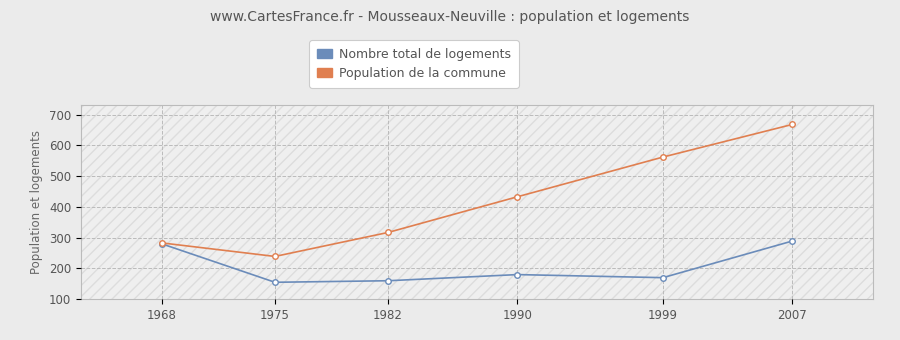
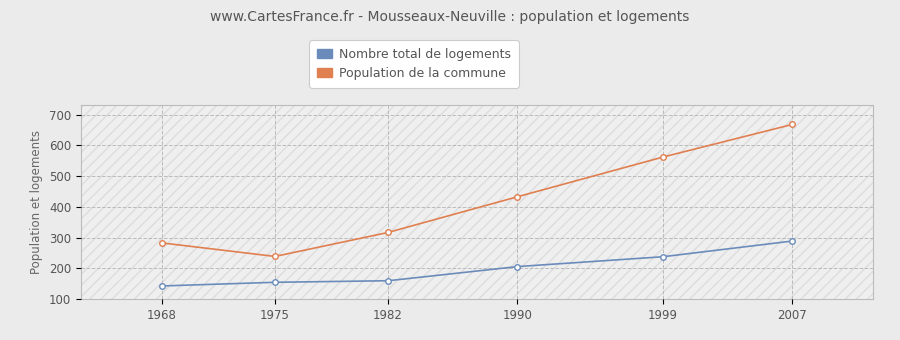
Nombre total de logements/1968: 280 -> 143
Nombre total de logements/1990: 180 -> 206
Nombre total de logements/1999: 170 -> 238
